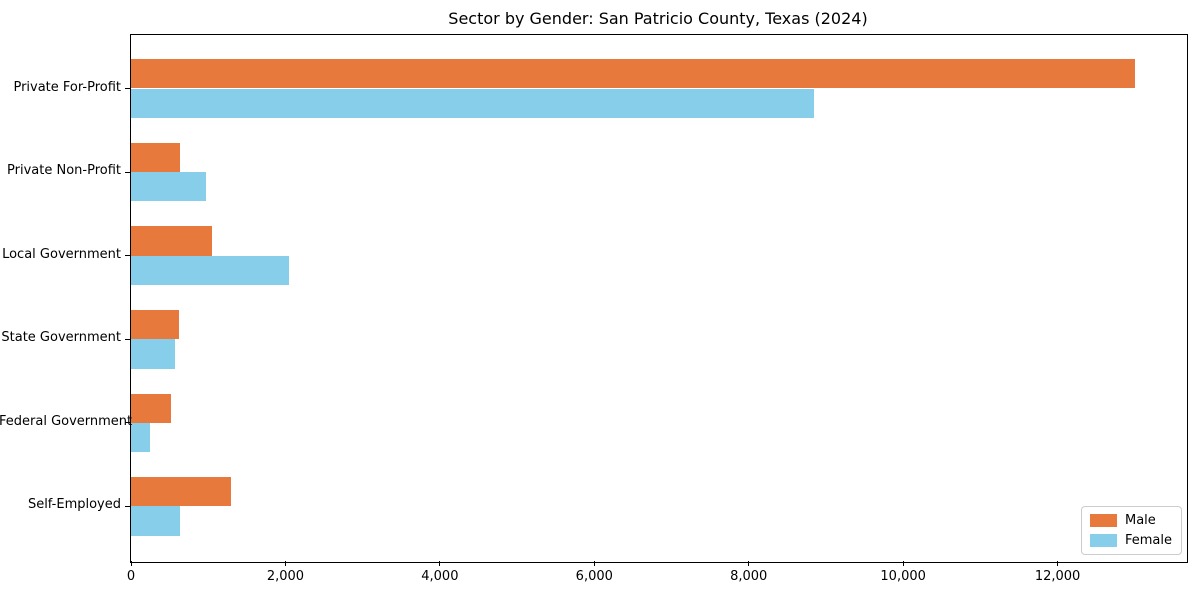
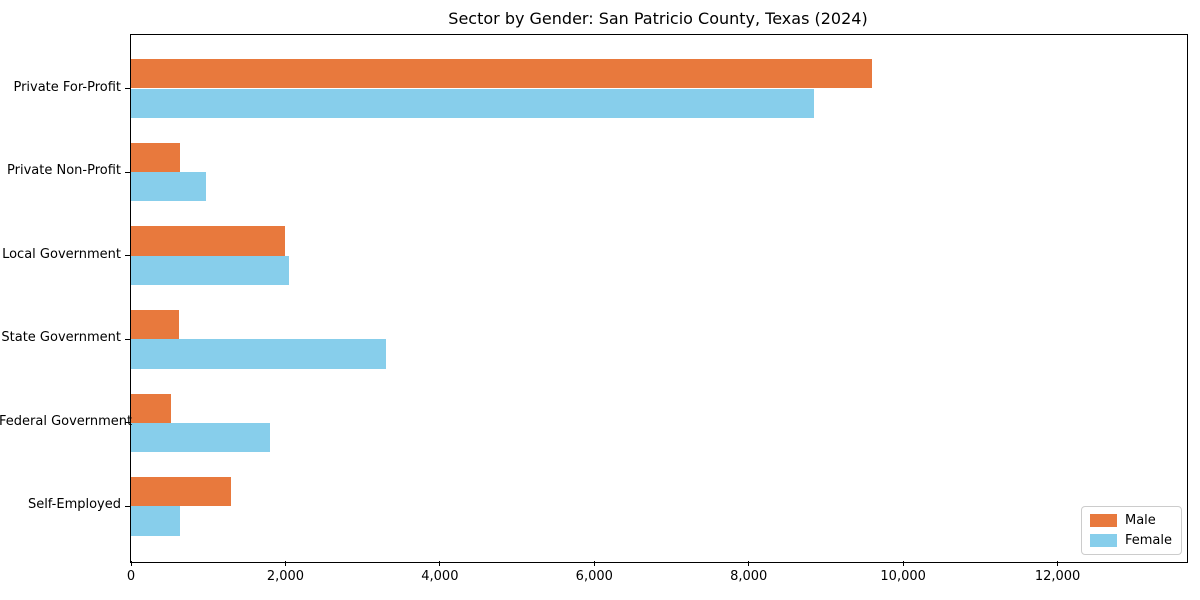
Male/Private For-Profit: 13000 -> 9600
Male/Local Government: 1000 -> 2000
Female/State Government: 600 -> 3300
Female/Federal Government: 200 -> 1800
